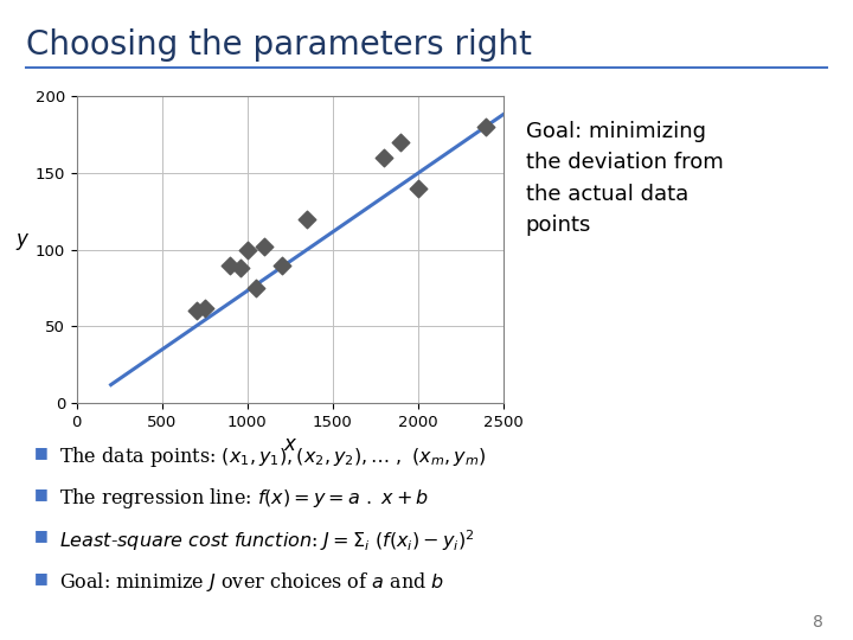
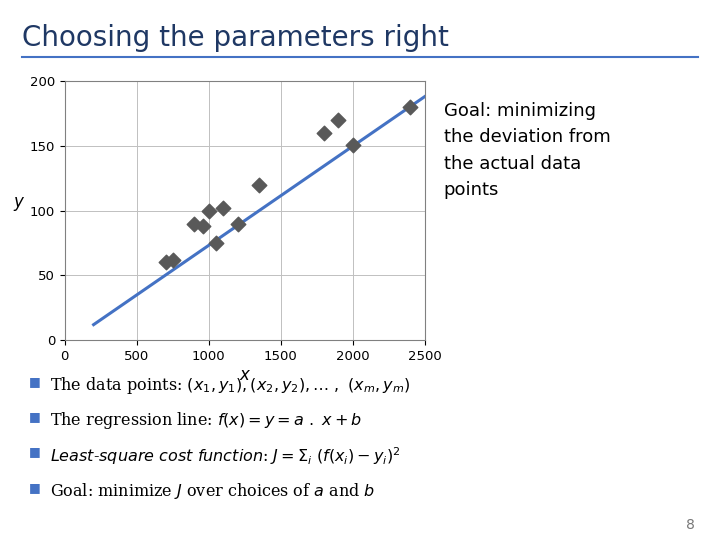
2000: 140 -> 151
